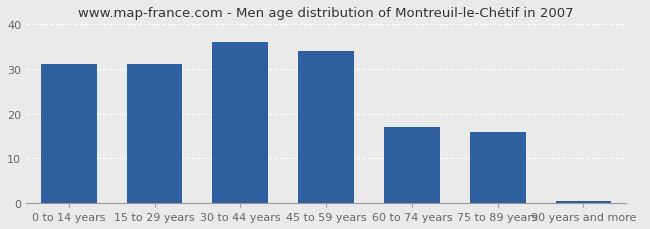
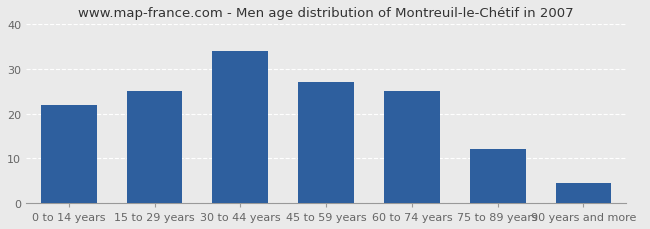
0 to 14 years: 31.0 -> 22.0
15 to 29 years: 31.0 -> 25.0
30 to 44 years: 36.0 -> 34.0
45 to 59 years: 34.0 -> 27.0
60 to 74 years: 17.0 -> 25.0
75 to 89 years: 16.0 -> 12.0
90 years and more: 0.5 -> 4.5
